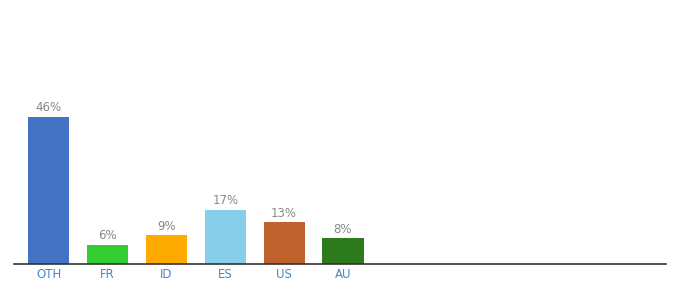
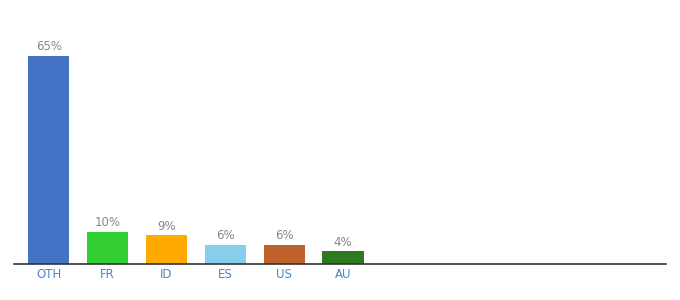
OTH: 46% -> 65%
FR: 6% -> 10%
ES: 17% -> 6%
US: 13% -> 6%
AU: 8% -> 4%
